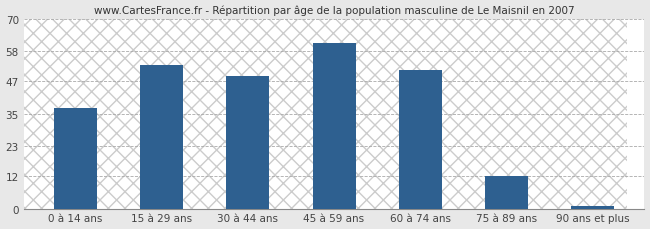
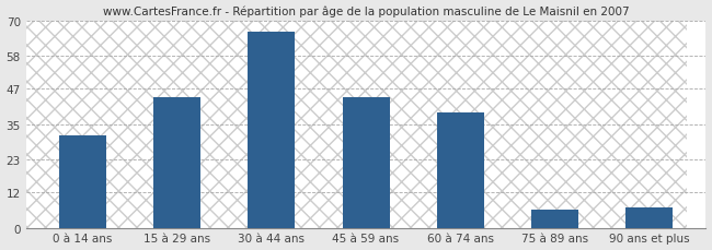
0 à 14 ans: 37 -> 31
15 à 29 ans: 53 -> 44
30 à 44 ans: 49 -> 66
45 à 59 ans: 61 -> 44
60 à 74 ans: 51 -> 39
75 à 89 ans: 12 -> 6
90 ans et plus: 1 -> 7
